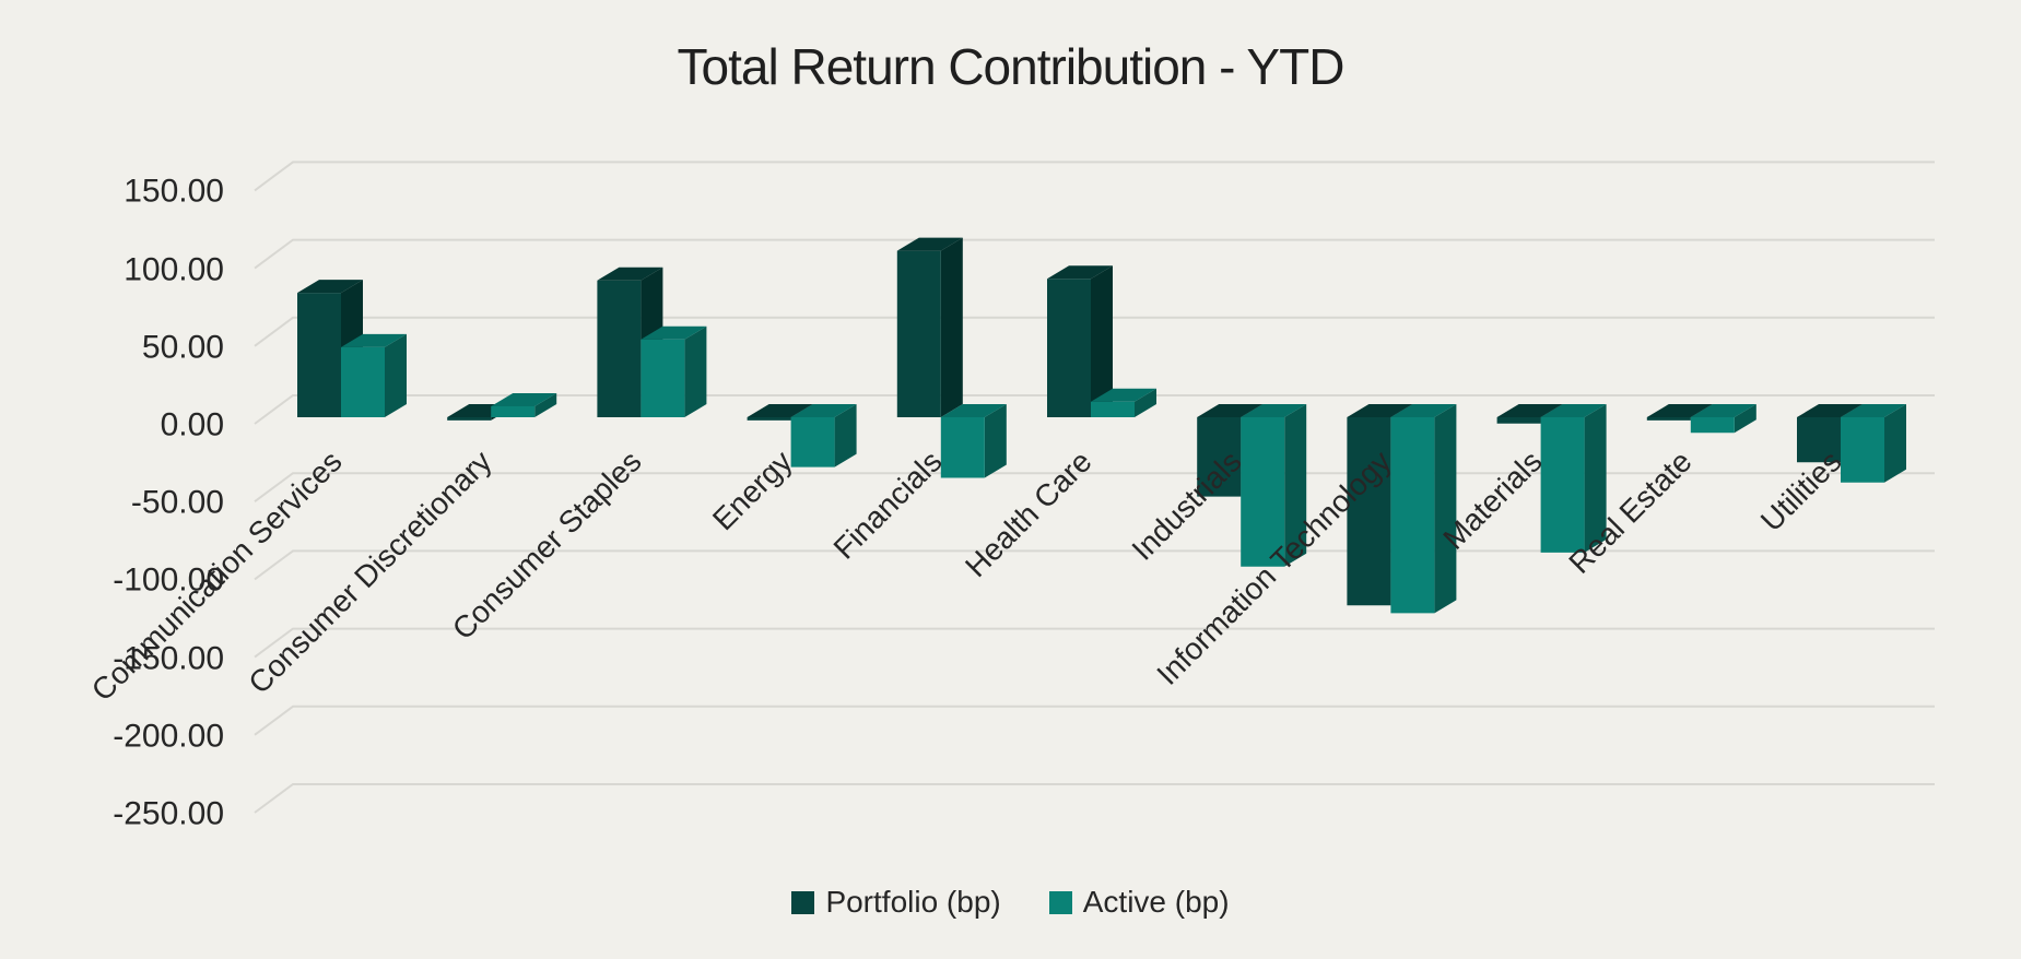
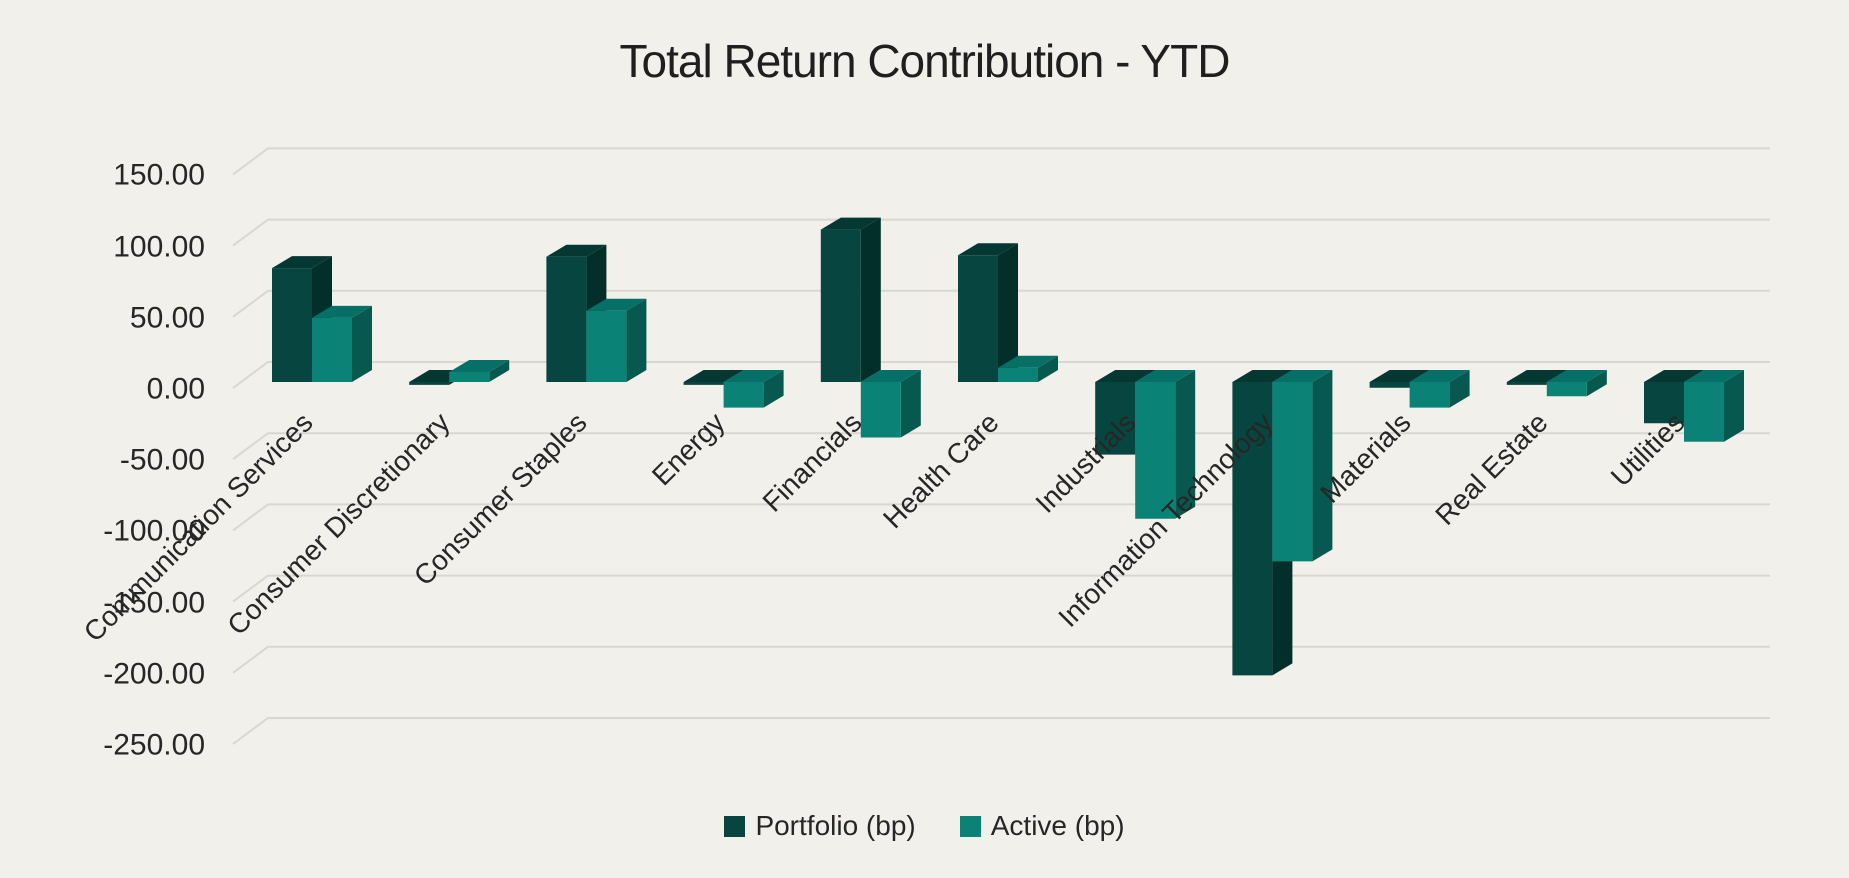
Active (bp)/Energy: -32 -> -18
Portfolio (bp)/Information Technology: -121 -> -206
Active (bp)/Materials: -87 -> -18
